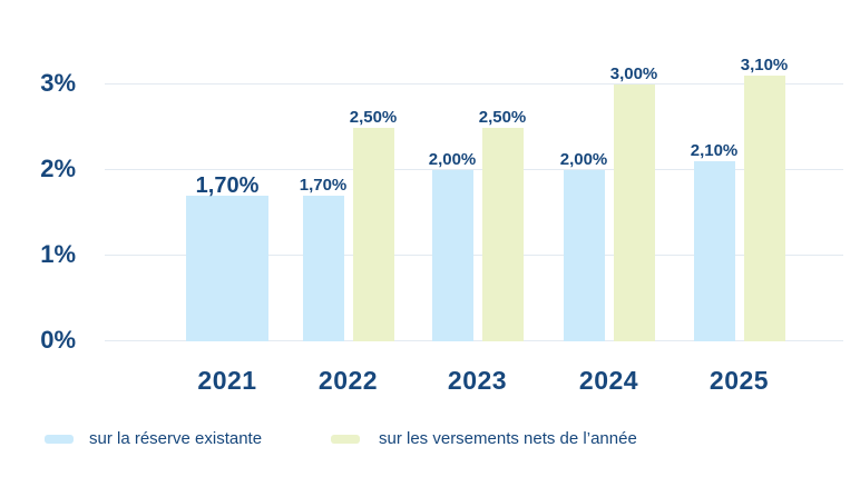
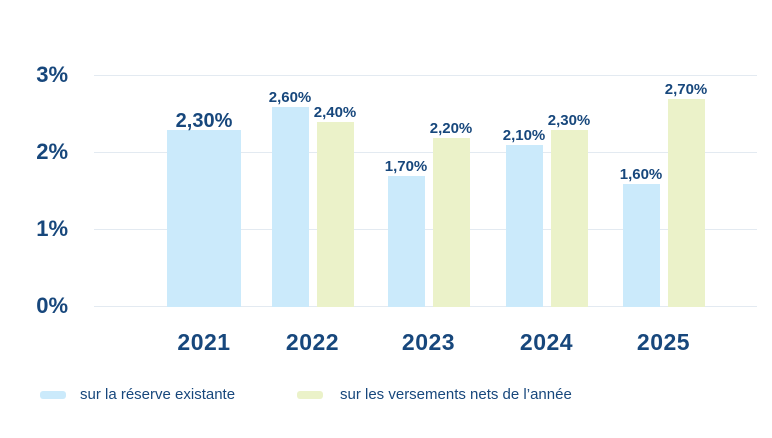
sur la réserve existante/2021: 1,70% -> 2,30%
sur la réserve existante/2022: 1,70% -> 2,60%
sur les versements nets de l’année/2022: 2,50% -> 2,40%
sur la réserve existante/2023: 2,00% -> 1,70%
sur les versements nets de l’année/2023: 2,50% -> 2,20%
sur la réserve existante/2024: 2,00% -> 2,10%
sur les versements nets de l’année/2024: 3,00% -> 2,30%
sur la réserve existante/2025: 2,10% -> 1,60%
sur les versements nets de l’année/2025: 3,10% -> 2,70%
